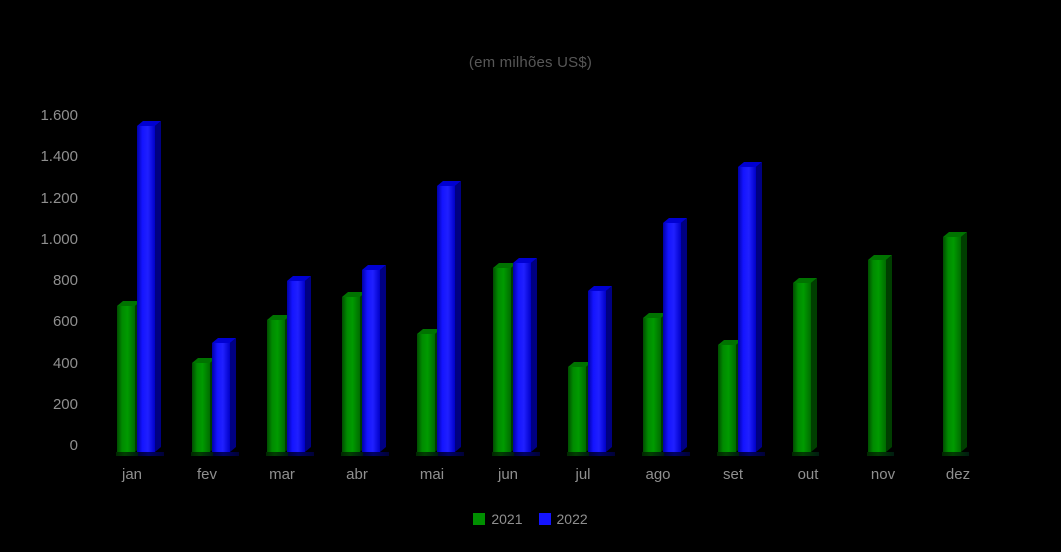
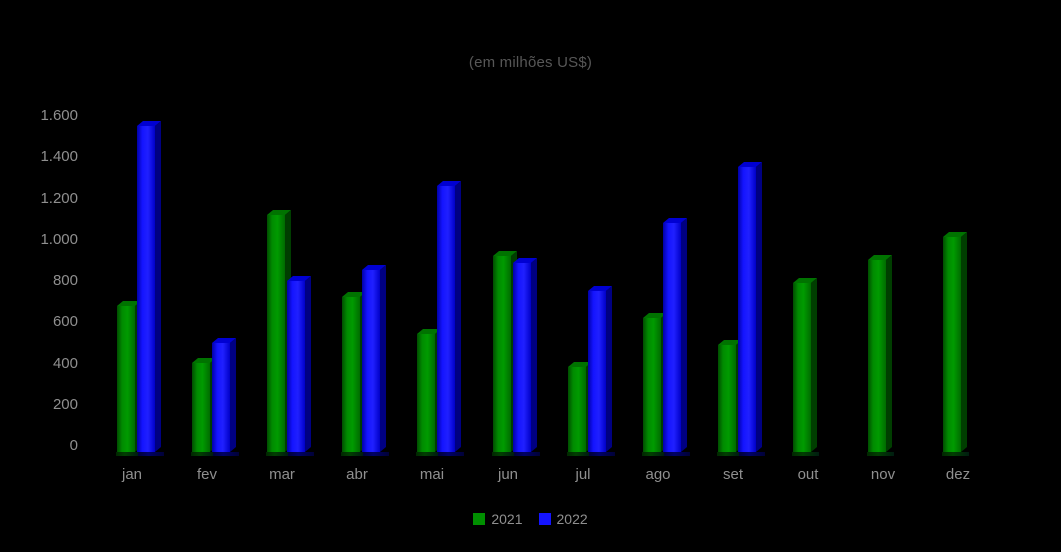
2021/mar: 640 -> 1150
2021/jun: 890 -> 950
